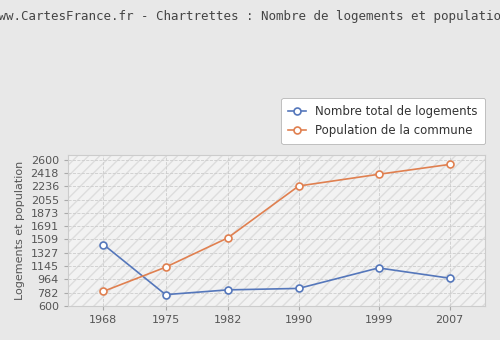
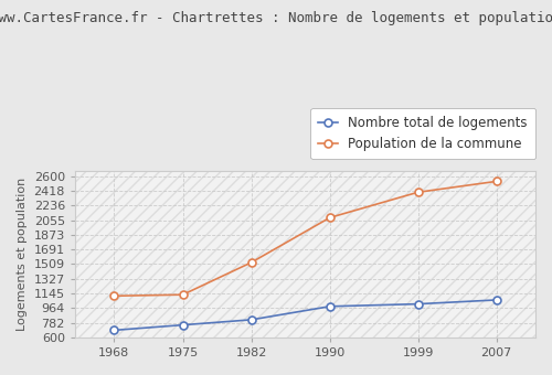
Nombre total de logements/1968: 1440 -> 690
Population de la commune/1968: 800 -> 1120
Nombre total de logements/1990: 840 -> 980
Population de la commune/1990: 2240 -> 2080
Nombre total de logements/1999: 1120 -> 1020
Nombre total de logements/2007: 980 -> 1060
